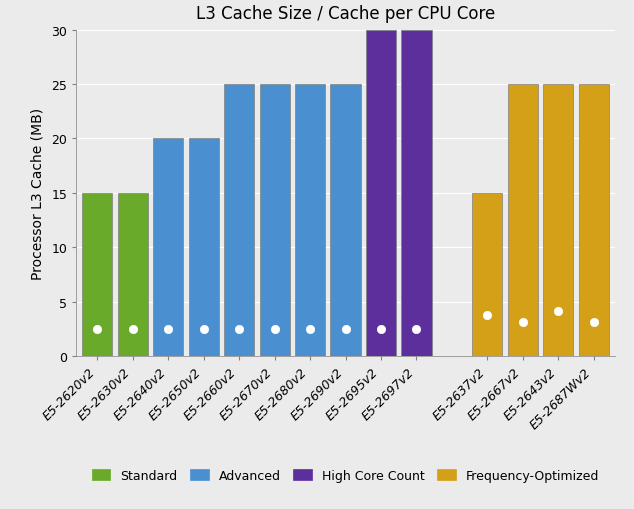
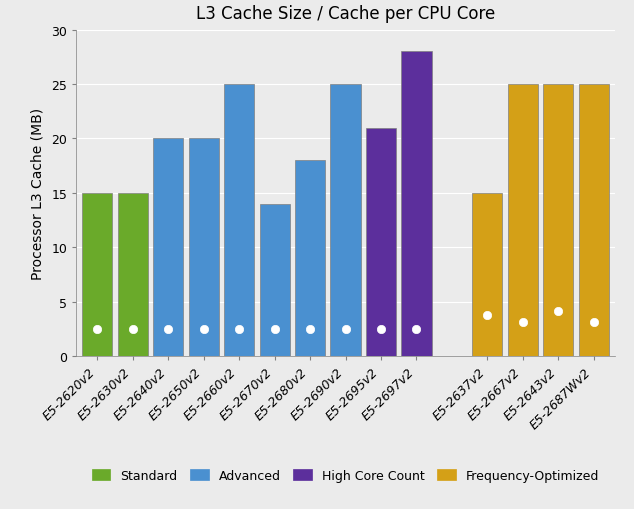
E5-2670v2: 25 -> 14
E5-2680v2: 25 -> 18
E5-2695v2: 30 -> 21
E5-2697v2: 30 -> 28
